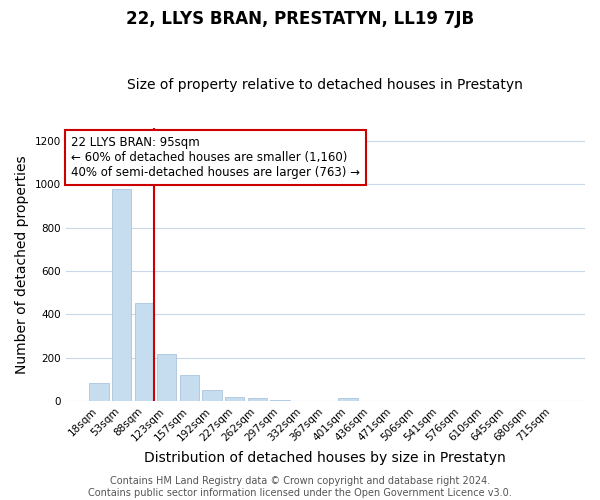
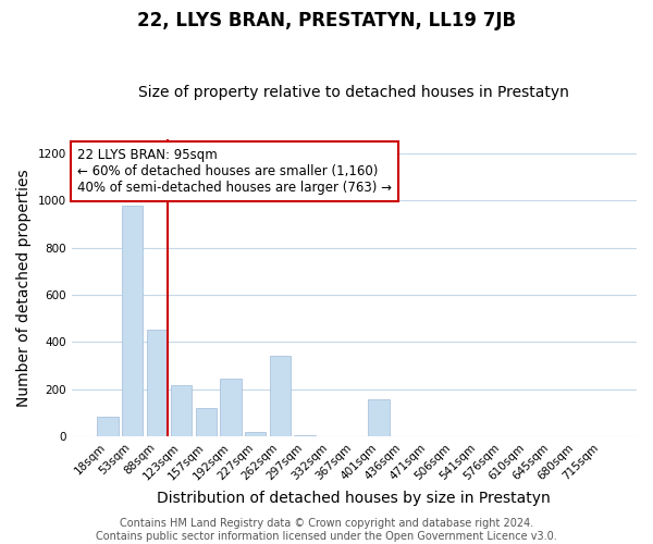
192sqm: 50 -> 245
262sqm: 15 -> 340
401sqm: 15 -> 155
